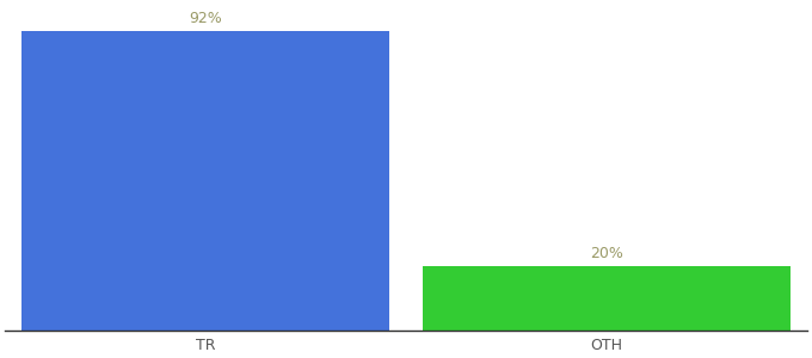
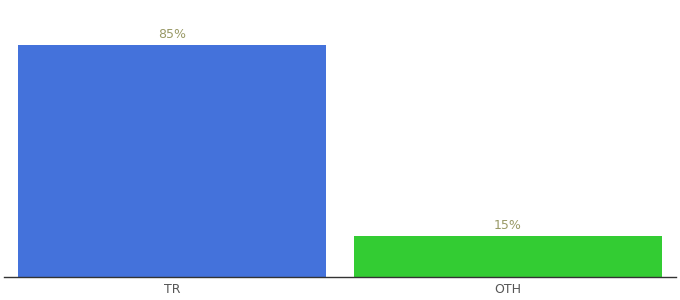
TR: 92% -> 85%
OTH: 20% -> 15%
